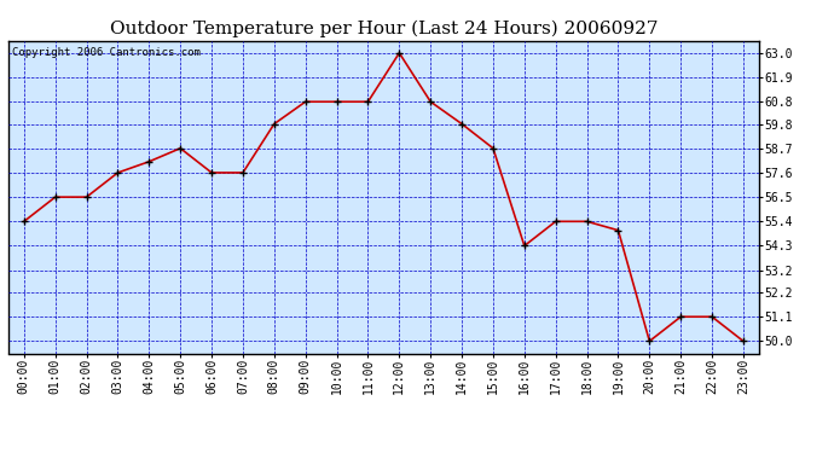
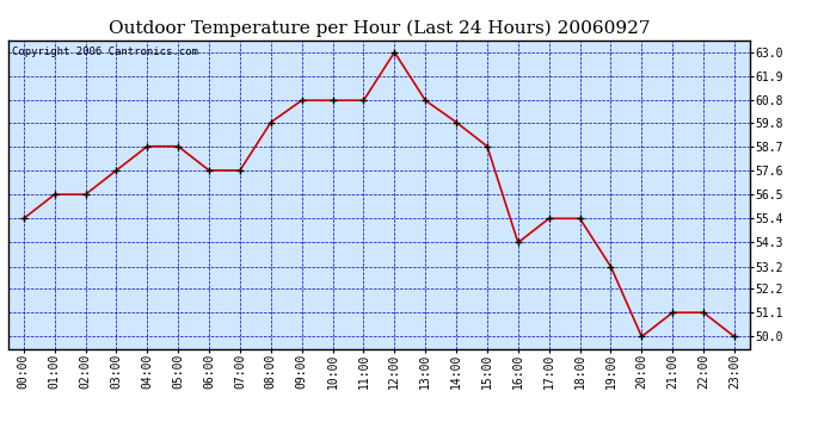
04:00: 58.1 -> 58.7
19:00: 55.0 -> 53.2
